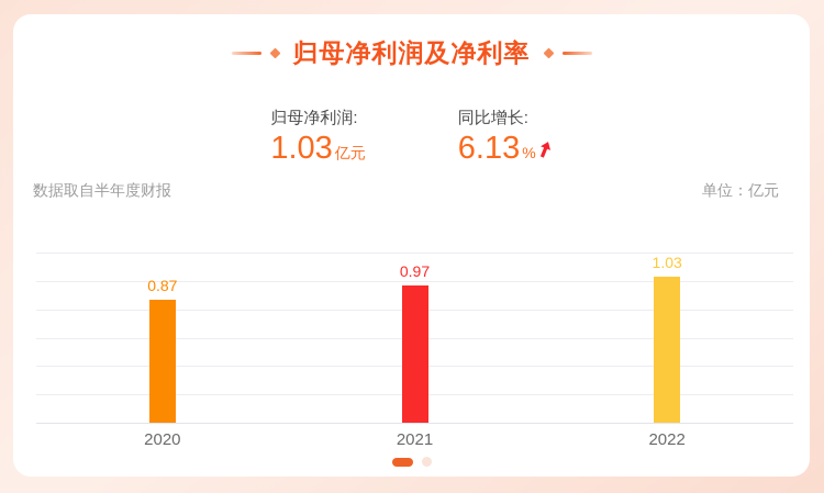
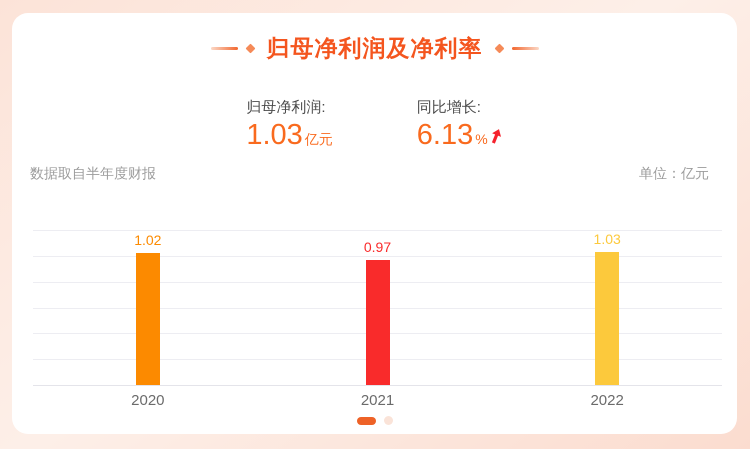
2020: 0.87 -> 1.02
